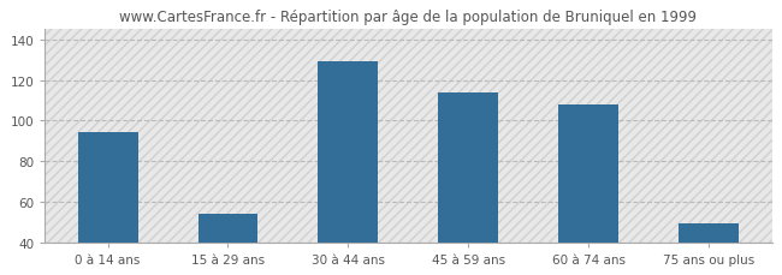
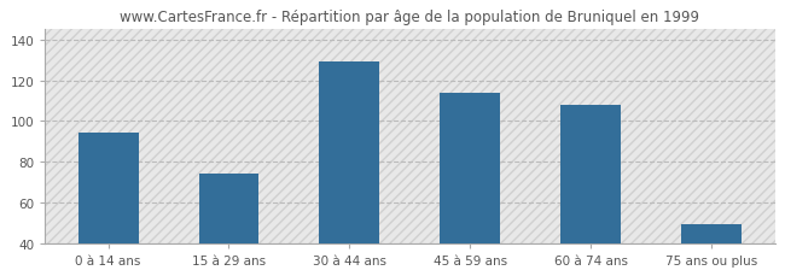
15 à 29 ans: 54 -> 74
